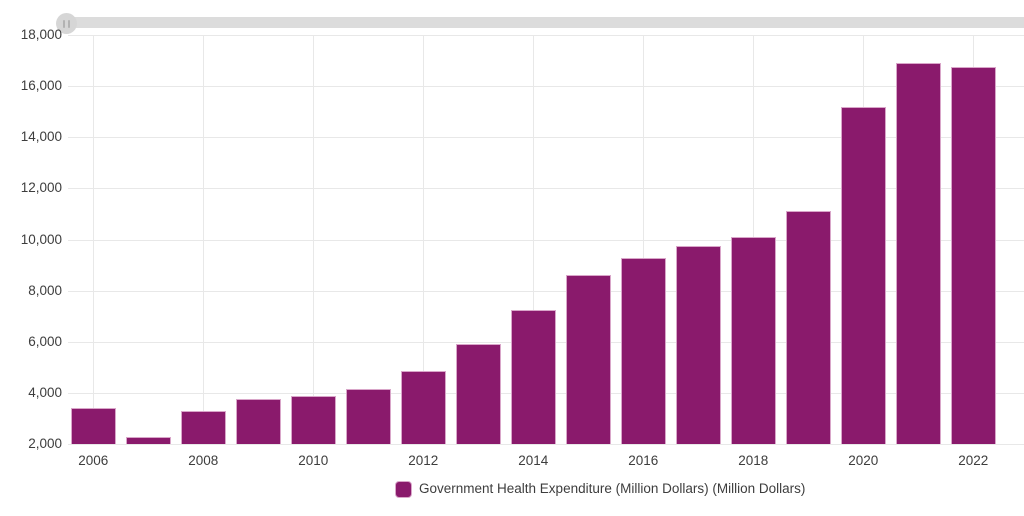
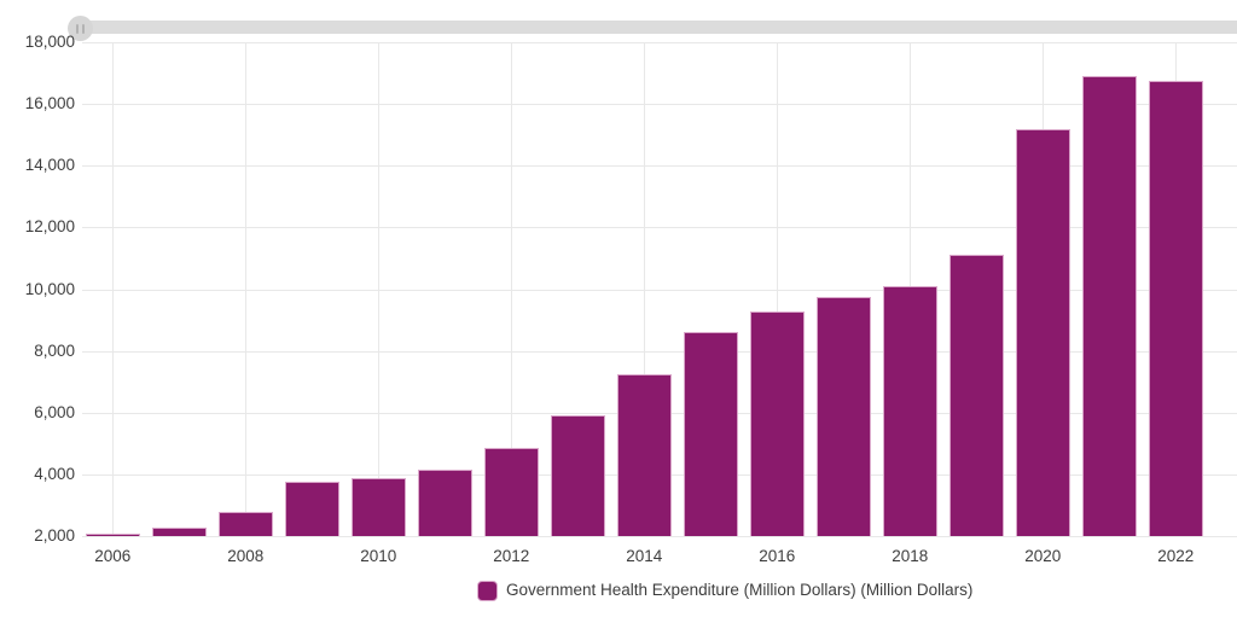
2006: 3400 -> 2000
2008: 3300 -> 2800
